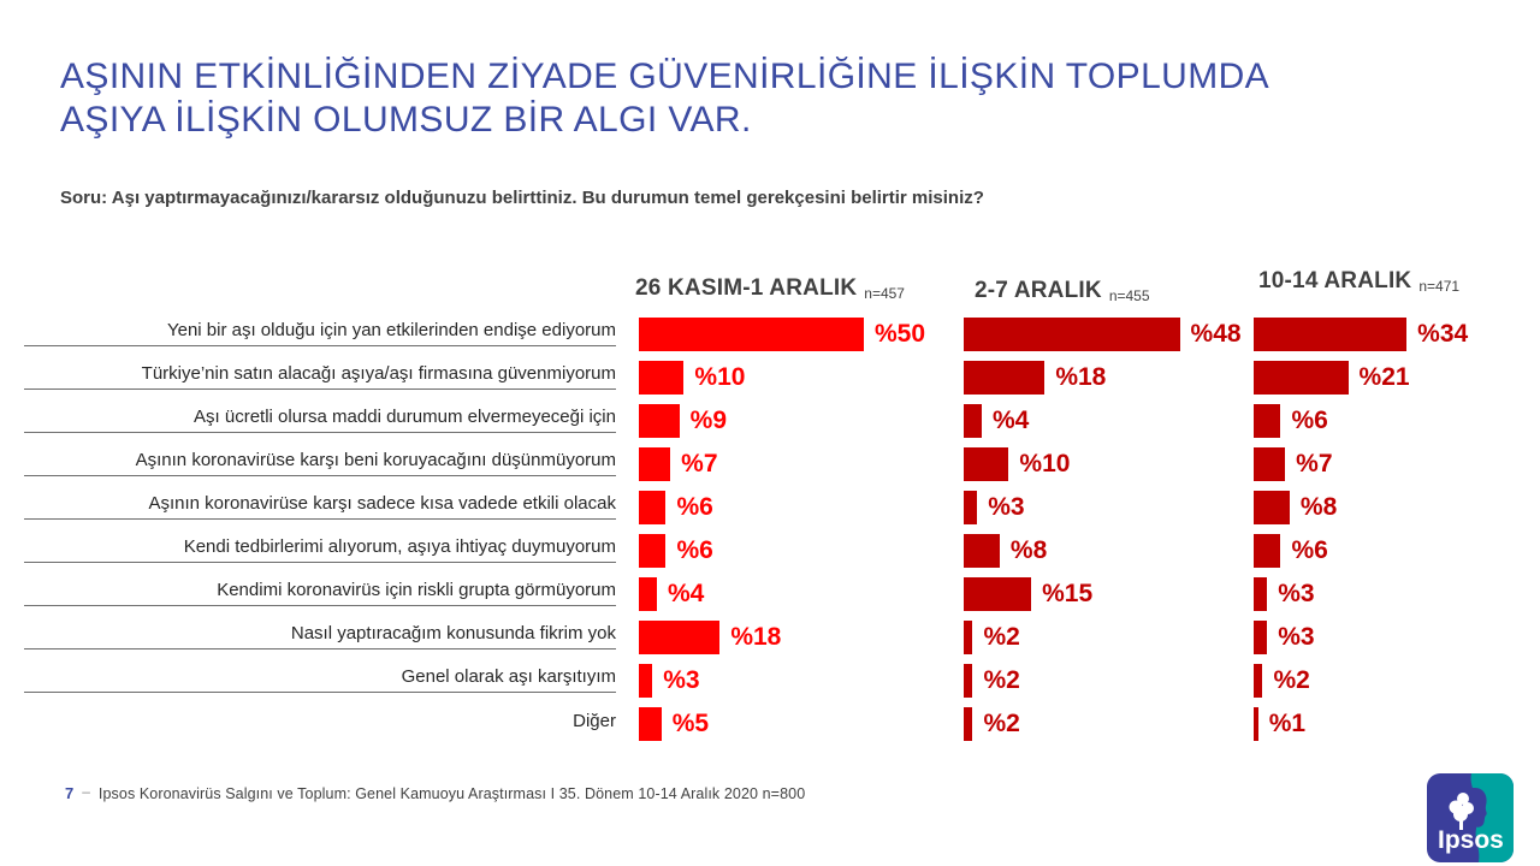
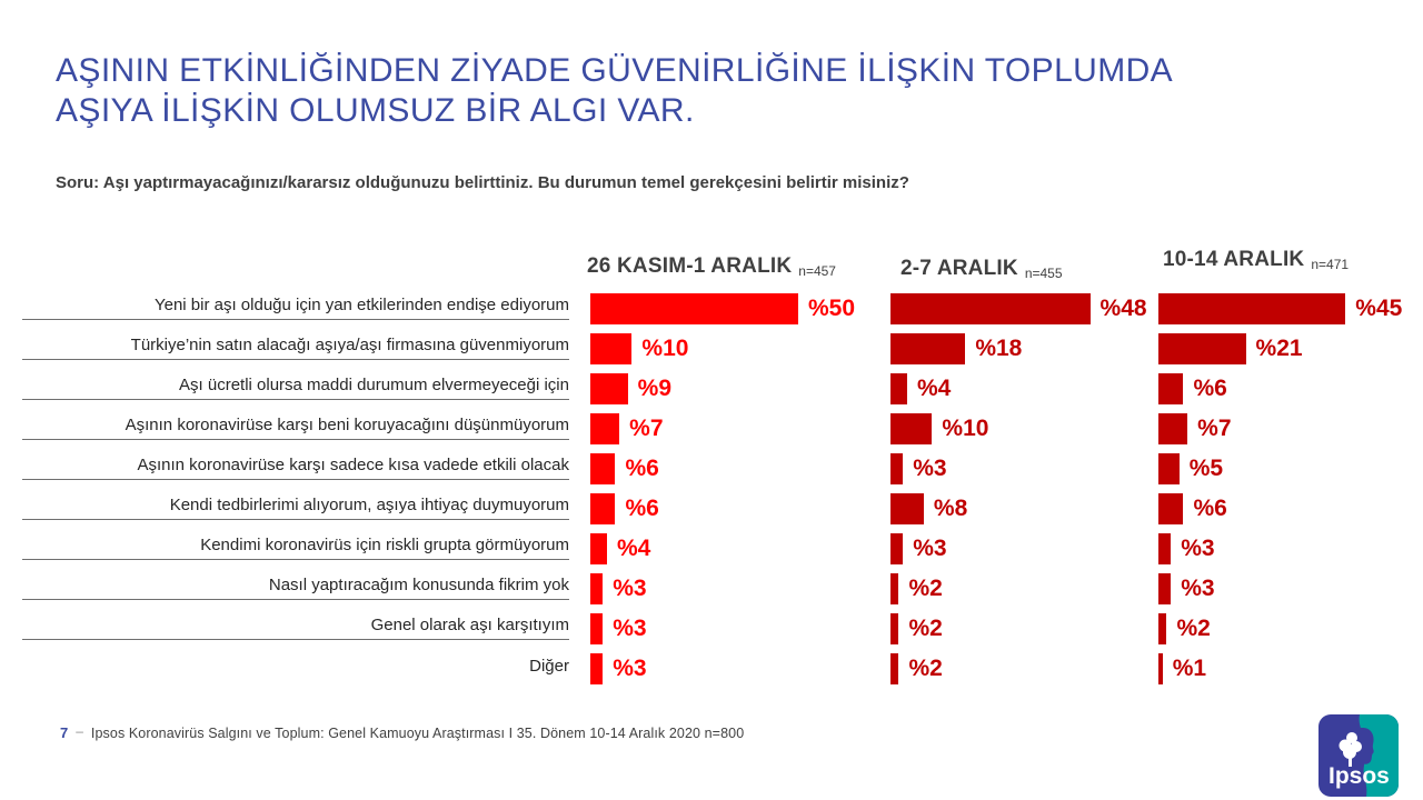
10-14 ARALIK/Yeni bir aşı olduğu için yan etkilerinden endişe ediyorum: 34 -> 45
10-14 ARALIK/Aşının koronavirüse karşı sadece kısa vadede etkili olacak: 8 -> 5
2-7 ARALIK/Kendimi koronavirüs için riskli grupta görmüyorum: 15 -> 3
26 KASIM-1 ARALIK/Nasıl yaptıracağım konusunda fikrim yok: 18 -> 3
26 KASIM-1 ARALIK/Diğer: 5 -> 3
